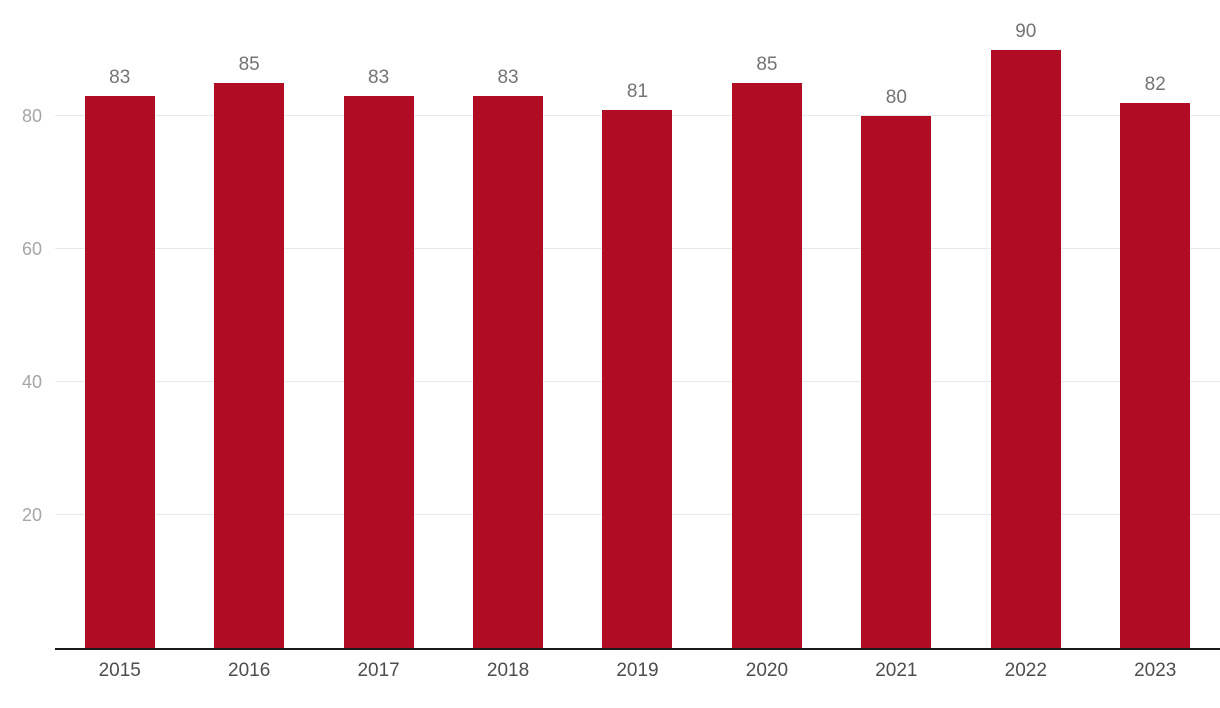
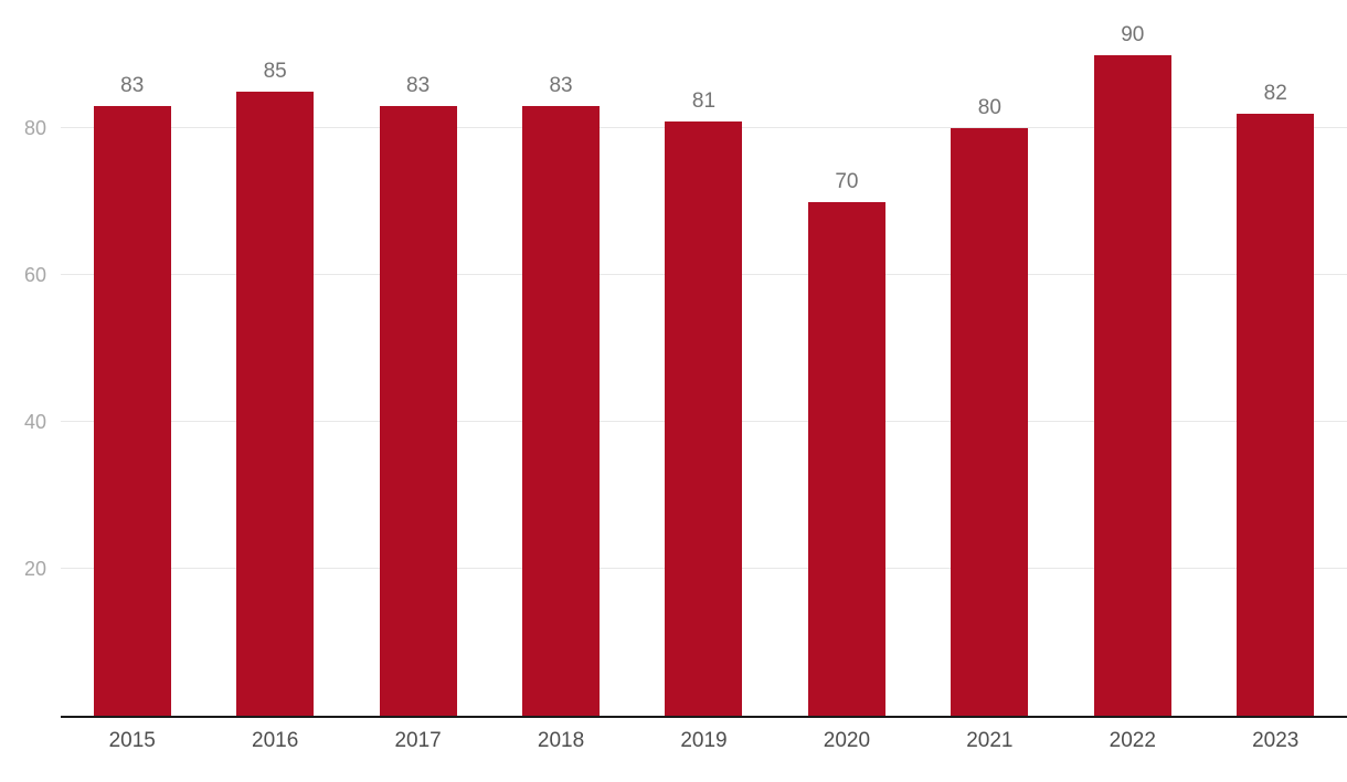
2020: 85 -> 70
